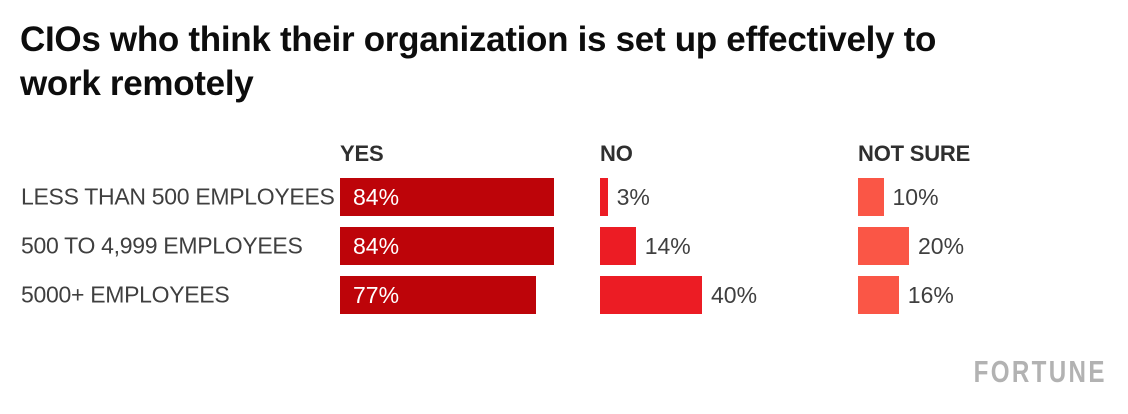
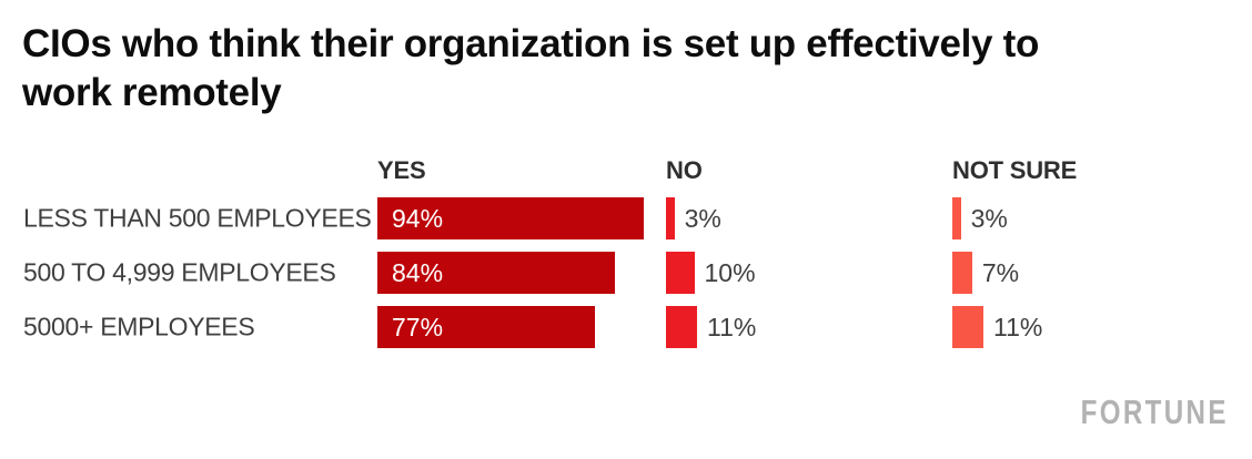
YES/LESS THAN 500 EMPLOYEES: 84% -> 94%
NOT SURE/LESS THAN 500 EMPLOYEES: 10% -> 3%
NO/500 TO 4,999 EMPLOYEES: 14% -> 10%
NOT SURE/500 TO 4,999 EMPLOYEES: 20% -> 7%
NO/5000+ EMPLOYEES: 40% -> 11%
NOT SURE/5000+ EMPLOYEES: 16% -> 11%
